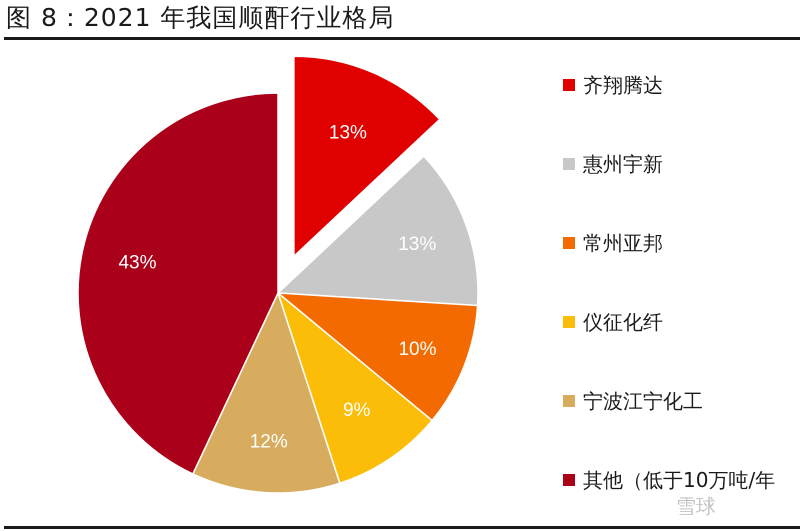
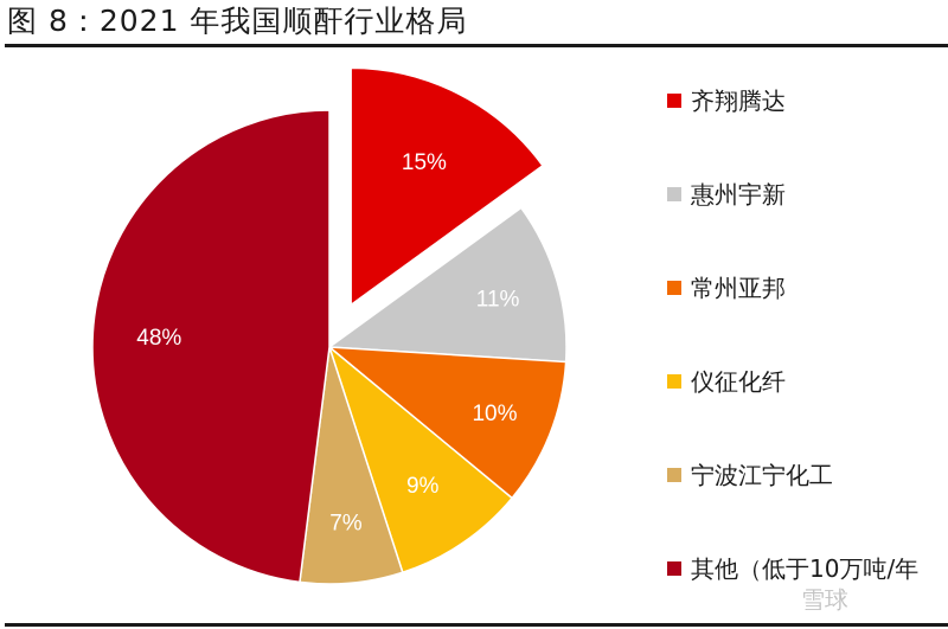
齐翔腾达: 13% -> 15%
惠州宇新: 13% -> 11%
宁波江宁化工: 12% -> 7%
其他（低于10万吨/年: 43% -> 48%
